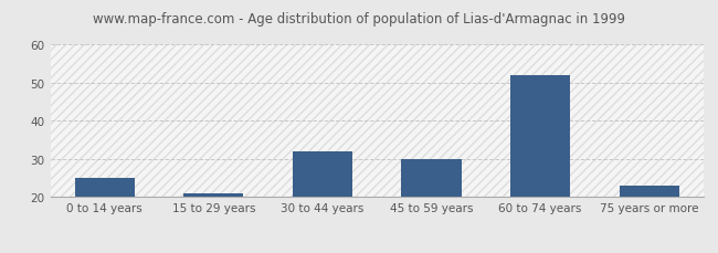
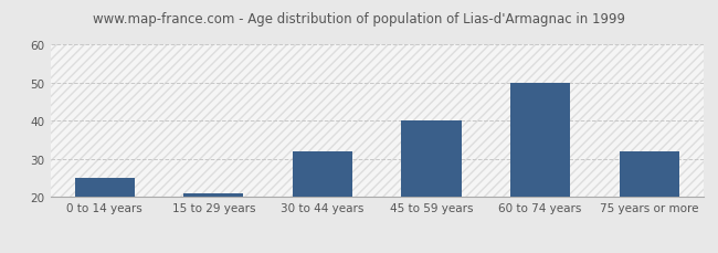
45 to 59 years: 30 -> 40
60 to 74 years: 52 -> 50
75 years or more: 23 -> 32
